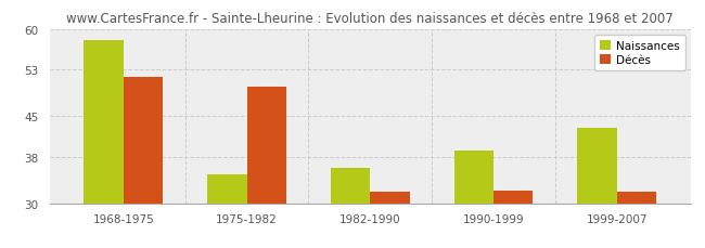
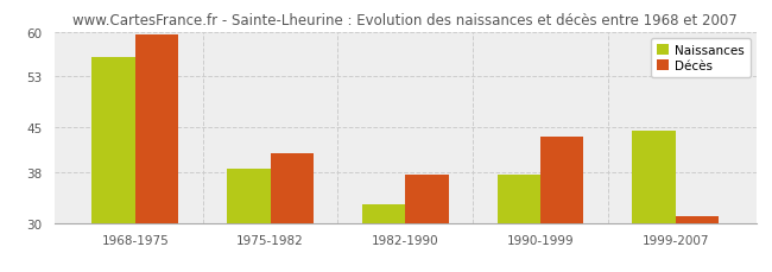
Naissances/1968-1975: 58.0 -> 56.0
Décès/1968-1975: 51.8 -> 59.5
Naissances/1975-1982: 35.0 -> 38.5
Décès/1975-1982: 50.0 -> 41.0
Naissances/1982-1990: 36.0 -> 33.0
Décès/1982-1990: 32.0 -> 37.5
Naissances/1990-1999: 39.0 -> 37.5
Décès/1990-1999: 32.2 -> 43.5
Naissances/1999-2007: 43.0 -> 44.5
Décès/1999-2007: 32.0 -> 31.0
